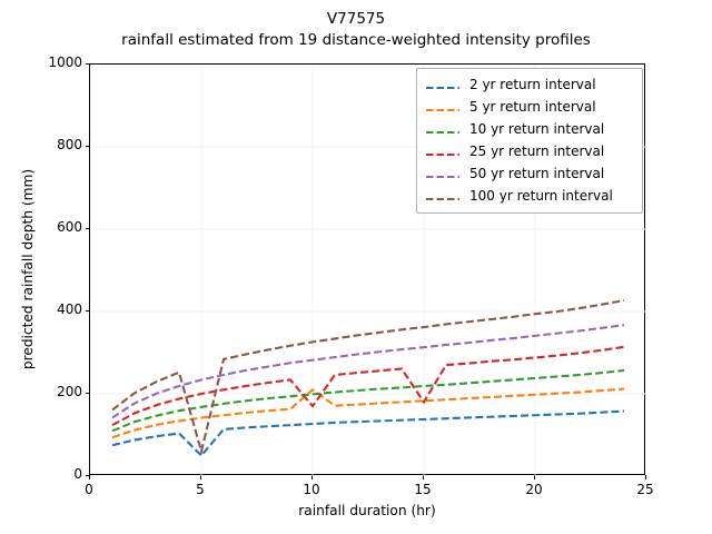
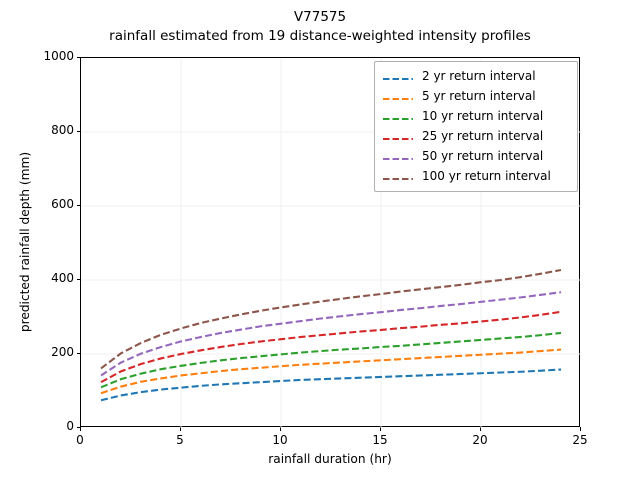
2 yr return interval/5: 50 -> 110
100 yr return interval/5: 60 -> 270
5 yr return interval/10: 210 -> 170
25 yr return interval/10: 170 -> 240
25 yr return interval/15: 180 -> 260
